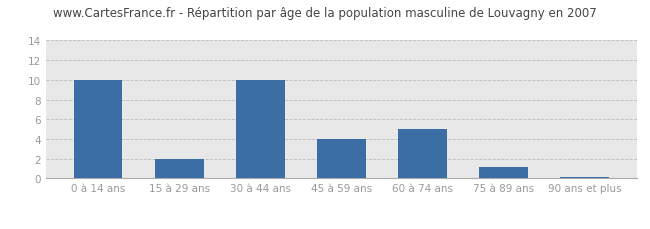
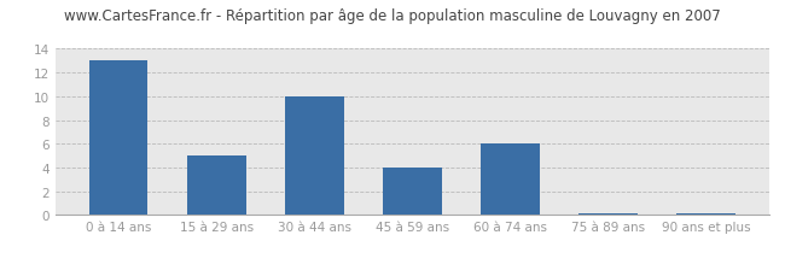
0 à 14 ans: 10.0 -> 13.0
15 à 29 ans: 2.0 -> 5.0
60 à 74 ans: 5.0 -> 6.0
75 à 89 ans: 1.2 -> 0.1
